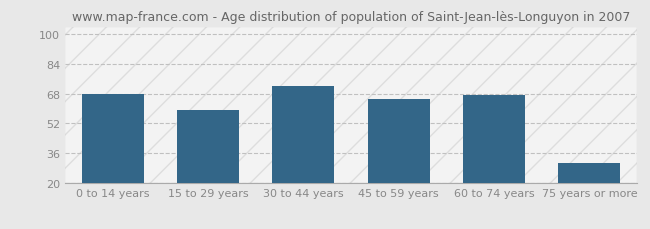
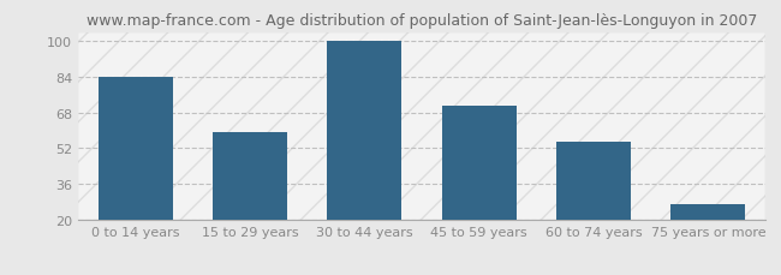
0 to 14 years: 68 -> 84
30 to 44 years: 72 -> 100
45 to 59 years: 65 -> 71
60 to 74 years: 67 -> 55
75 years or more: 31 -> 27
